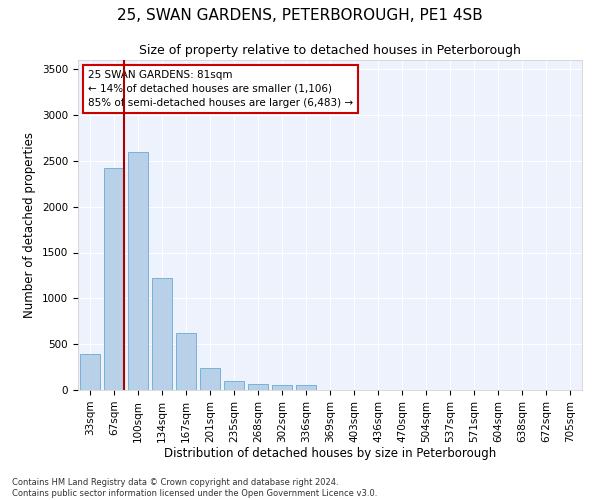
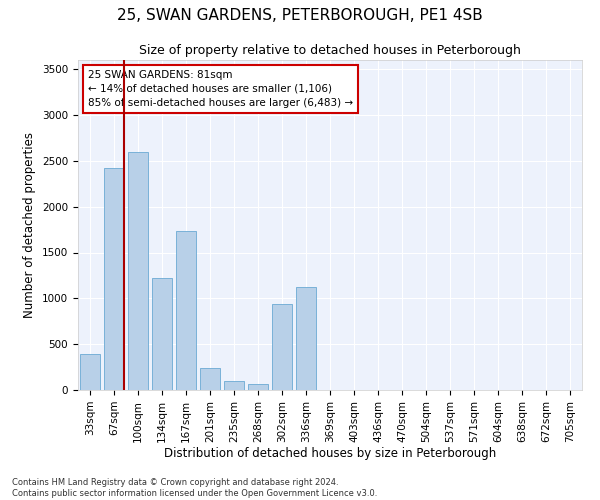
167sqm: 620 -> 1740
302sqm: 60 -> 940
336sqm: 50 -> 1120
